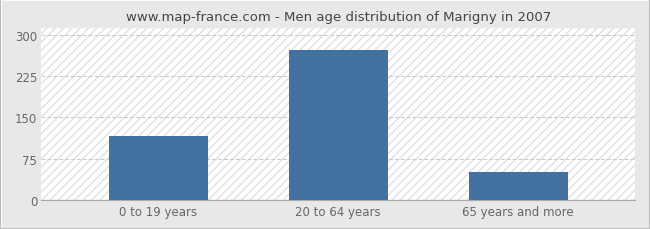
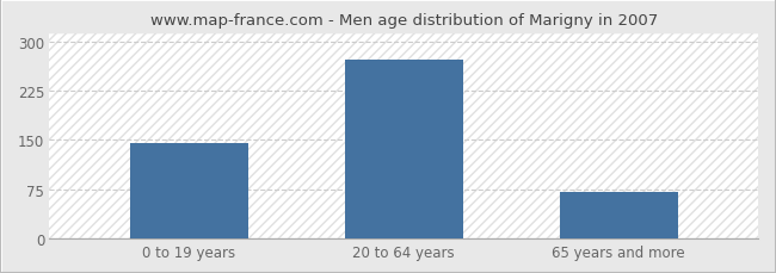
0 to 19 years: 115 -> 144
65 years and more: 50 -> 70
